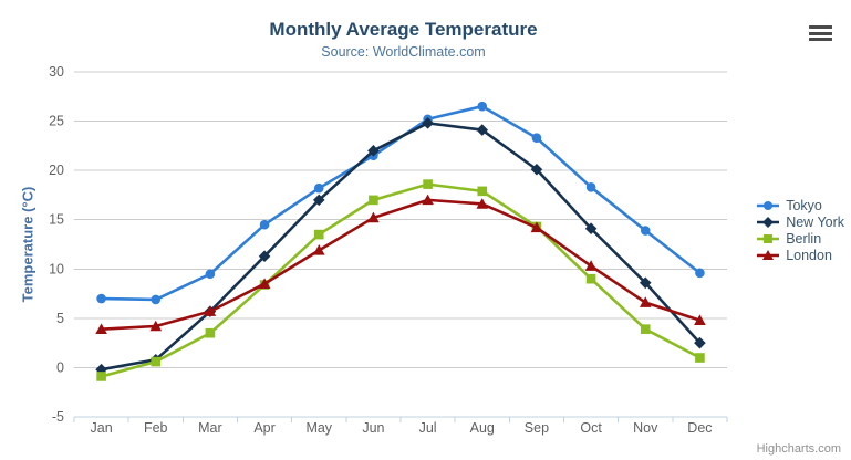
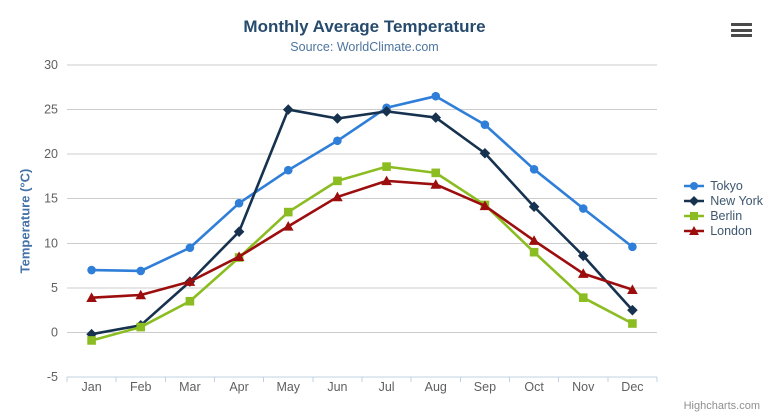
New York/May: 17 -> 25
New York/Jun: 22 -> 24
